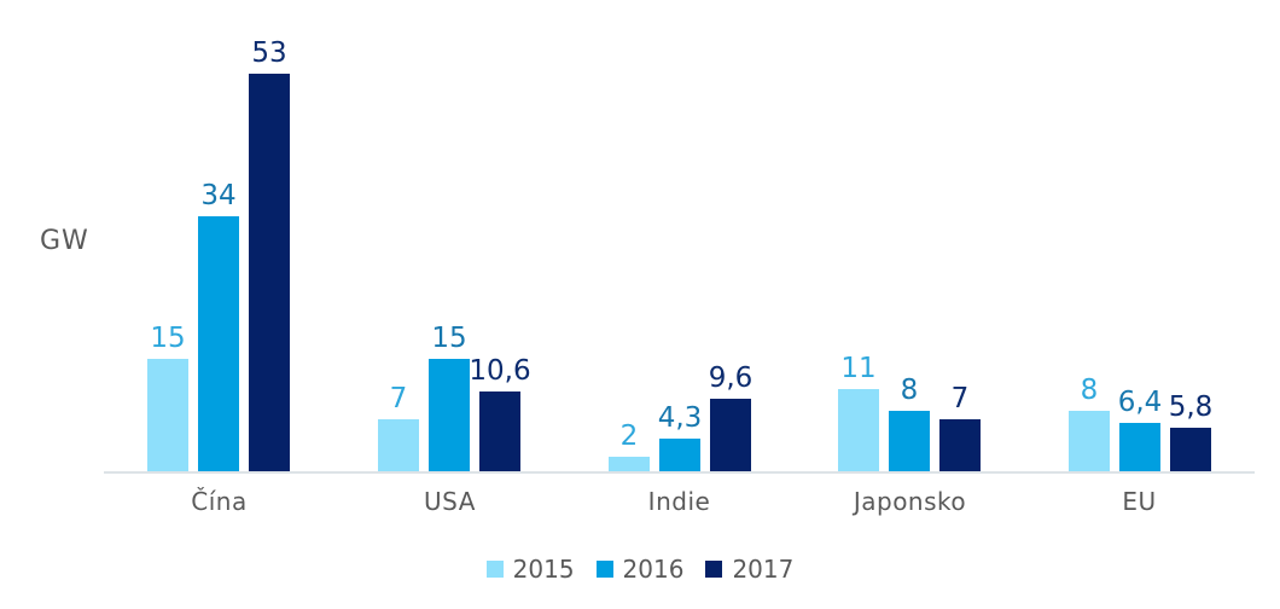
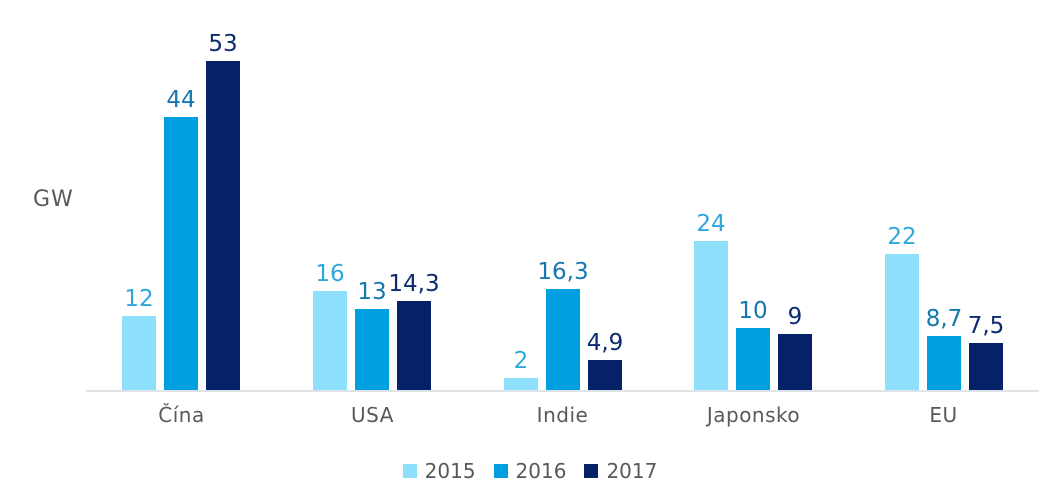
2015/Čína: 15 -> 12
2016/Čína: 34 -> 44
2015/USA: 7 -> 16
2016/USA: 15 -> 13
2017/USA: 10,6 -> 14,3
2016/Indie: 4,3 -> 16,3
2017/Indie: 9,6 -> 4,9
2015/Japonsko: 11 -> 24
2016/Japonsko: 8 -> 10
2017/Japonsko: 7 -> 9
2015/EU: 8 -> 22
2016/EU: 6,4 -> 8,7
2017/EU: 5,8 -> 7,5
